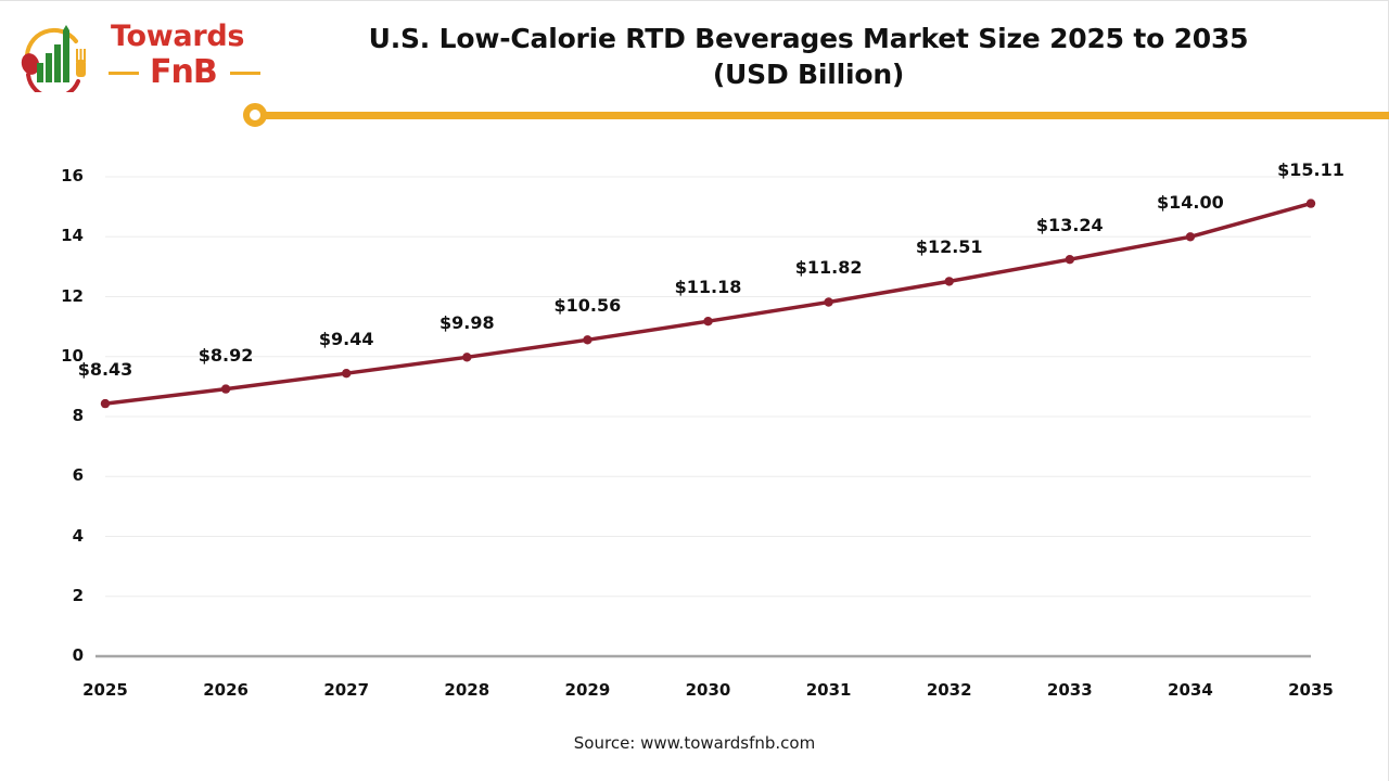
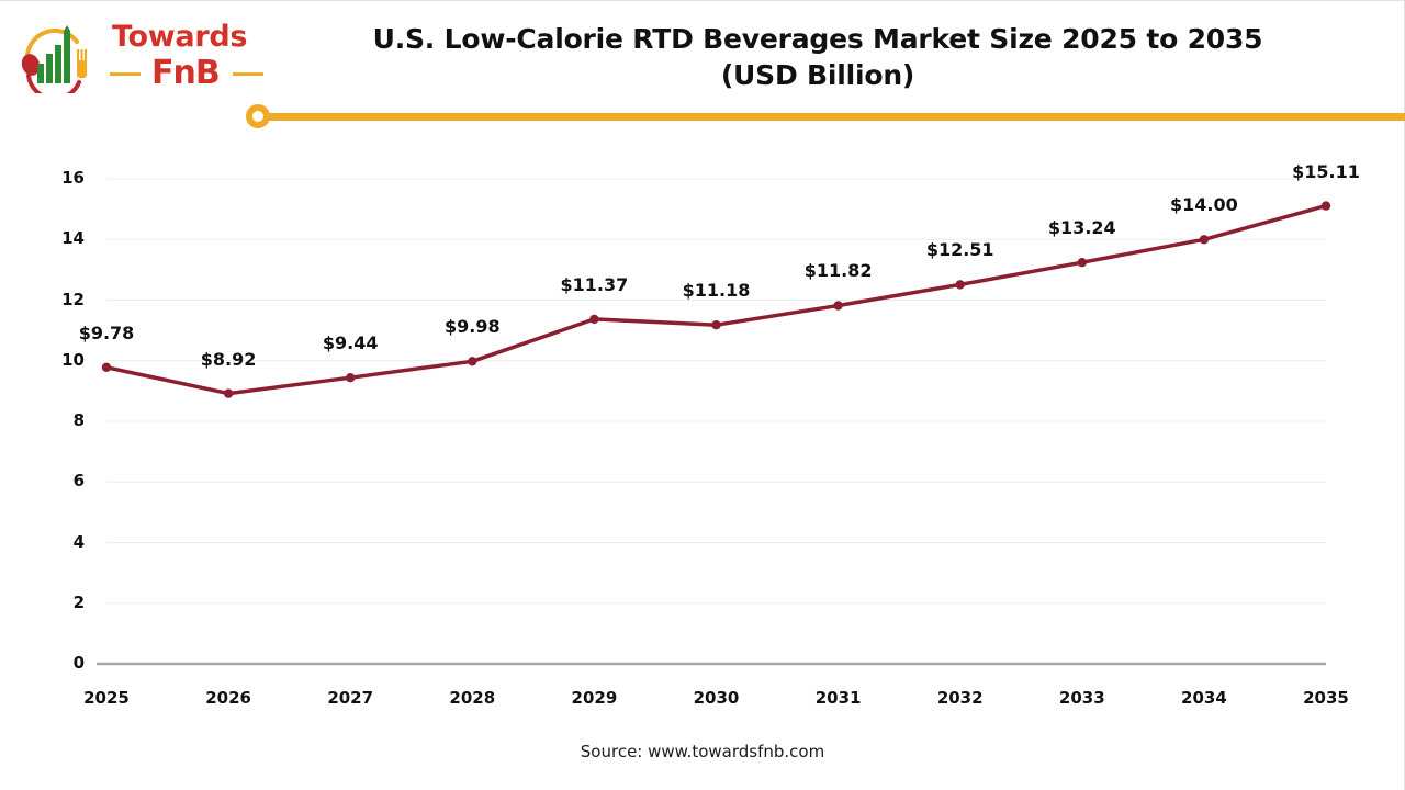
2025: $8.43 -> $9.78
2029: $10.56 -> $11.37
